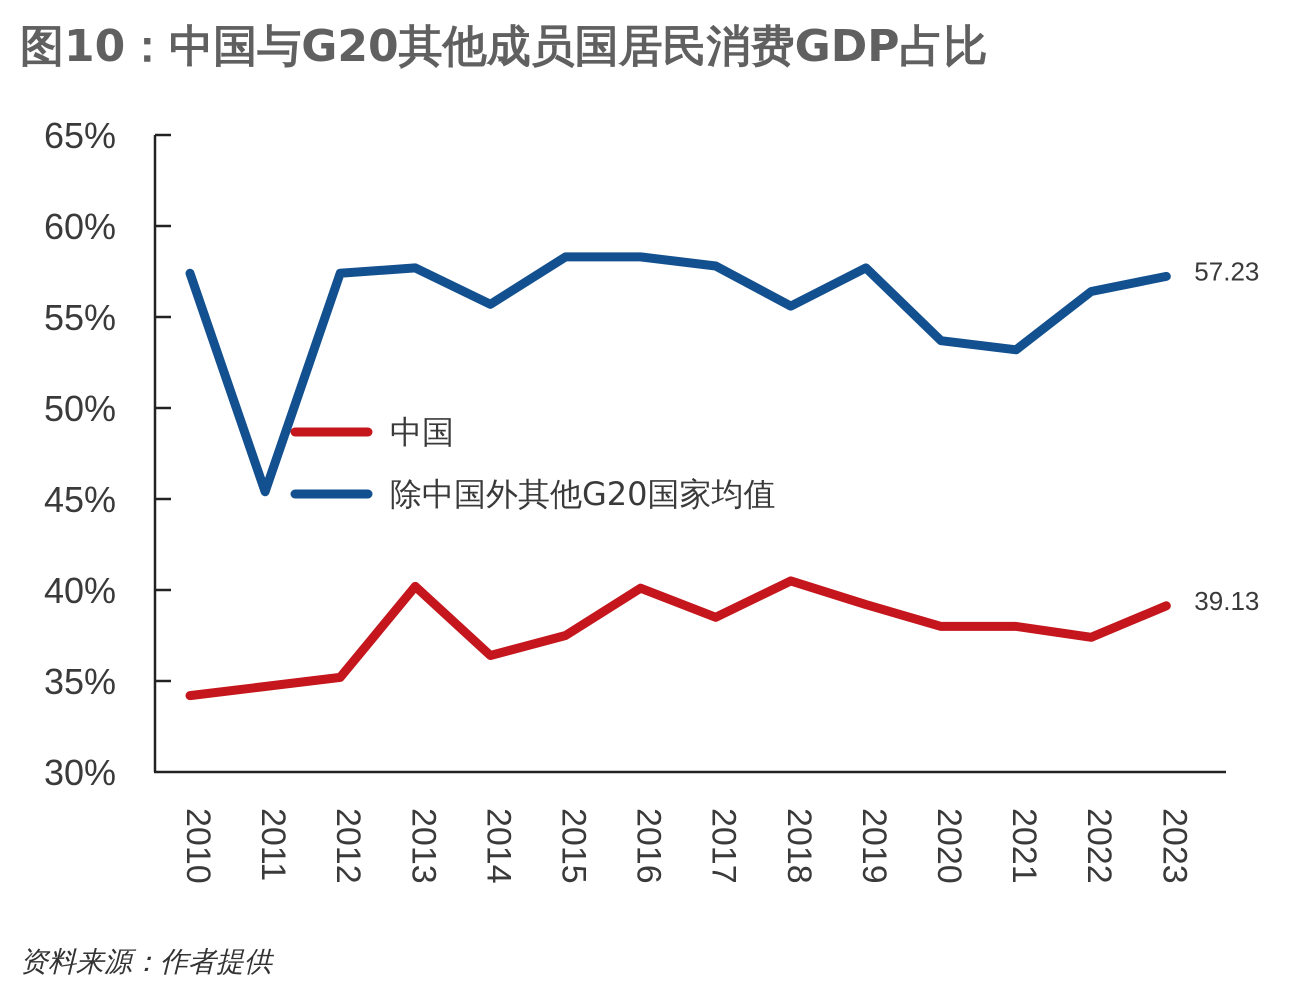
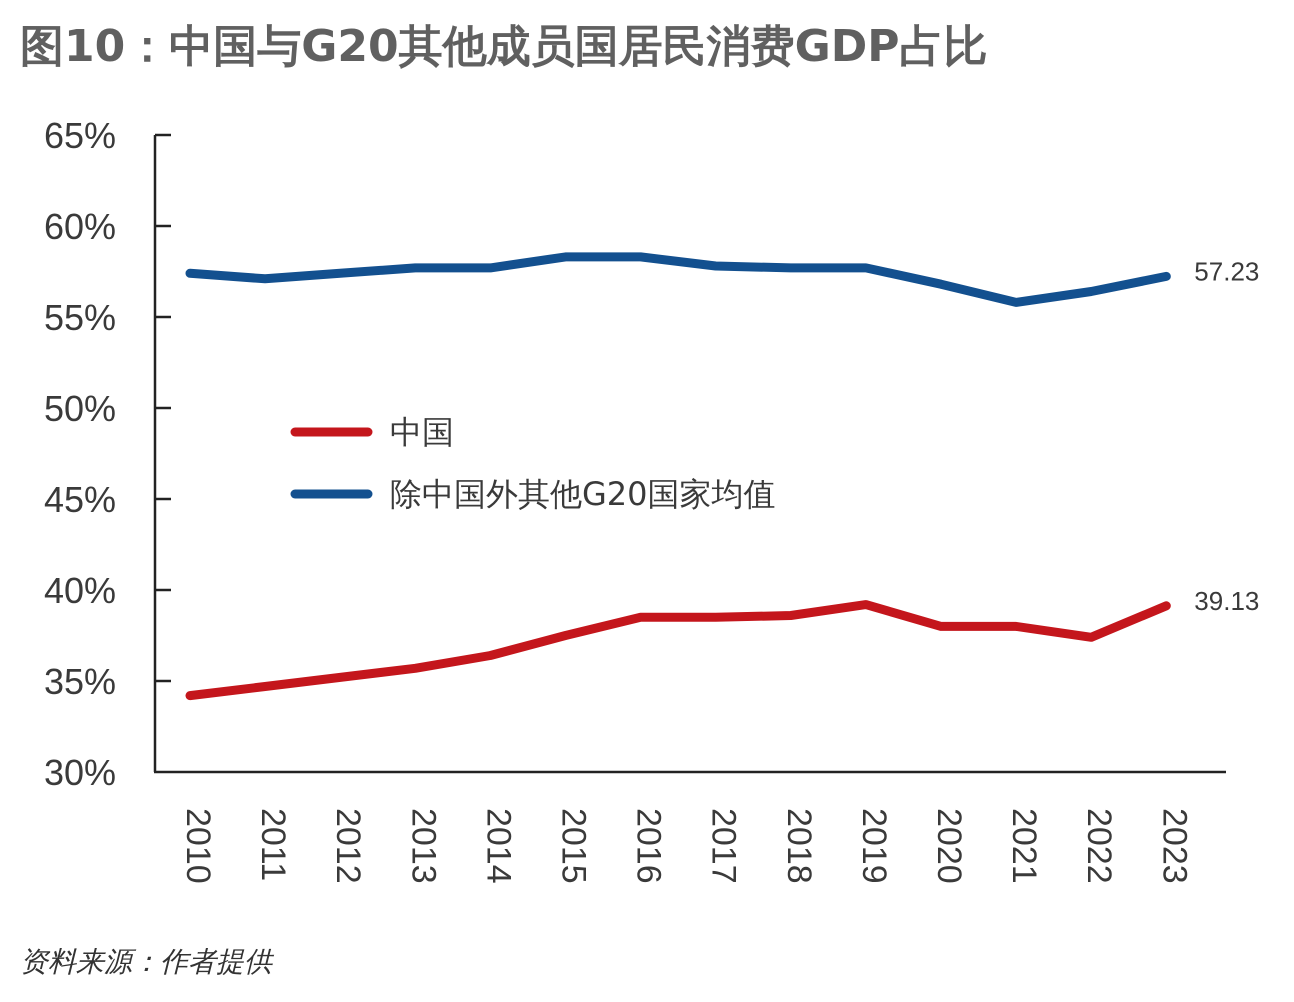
除中国外其他G20国家均值/2011: 45.4% -> 57.1%
中国/2013: 40.2% -> 35.7%
除中国外其他G20国家均值/2014: 55.7% -> 57.7%
中国/2016: 40.1% -> 38.5%
中国/2018: 40.5% -> 38.6%
除中国外其他G20国家均值/2018: 55.6% -> 57.7%
除中国外其他G20国家均值/2020: 53.7% -> 56.8%
除中国外其他G20国家均值/2021: 53.2% -> 55.8%
